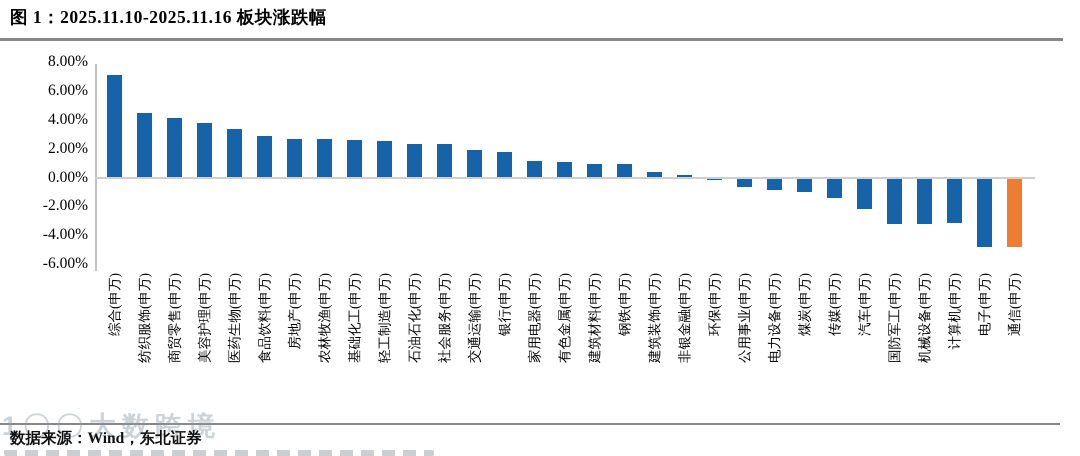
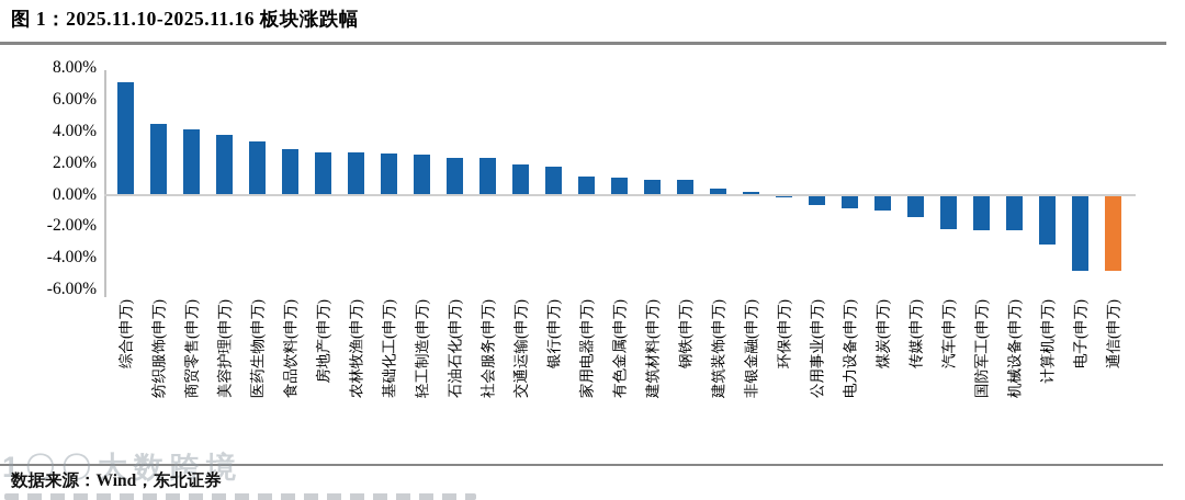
国防军工(申万): -3.2% -> -2.2%
机械设备(申万): -3.2% -> -2.2%
